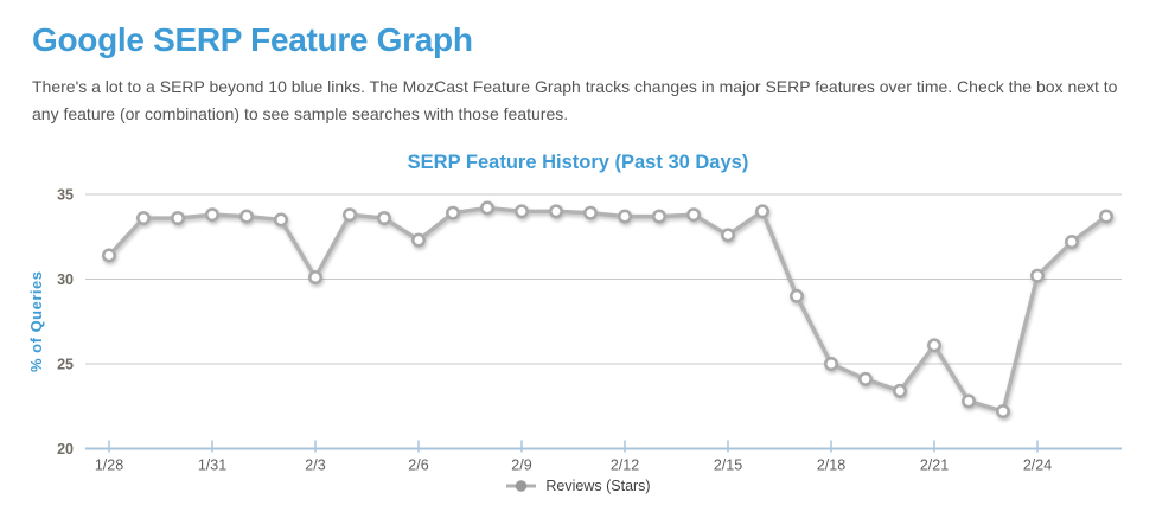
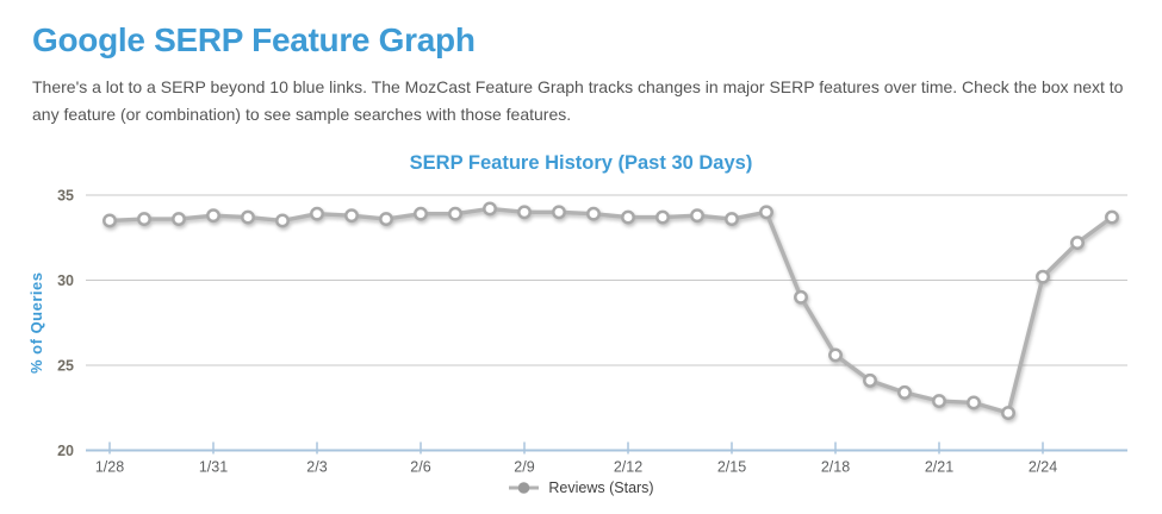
1/28: 31.4 -> 33.5
2/3: 30.1 -> 33.9
2/6: 32.3 -> 33.9
2/15: 32.6 -> 33.6
2/18: 25.0 -> 25.6
2/21: 26.1 -> 22.9
